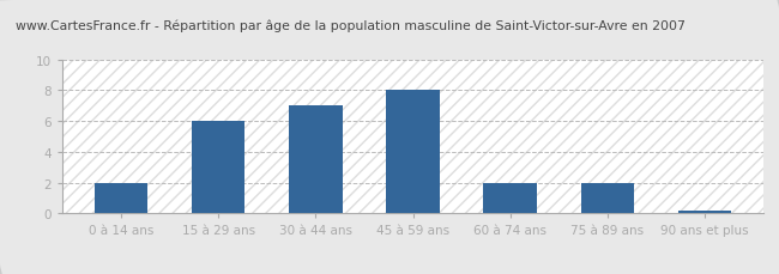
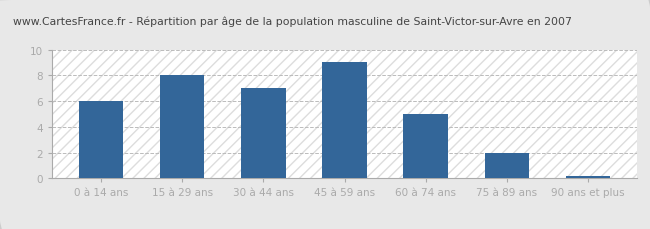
0 à 14 ans: 2.0 -> 6.0
15 à 29 ans: 6.0 -> 8.0
45 à 59 ans: 8.0 -> 9.0
60 à 74 ans: 2.0 -> 5.0
